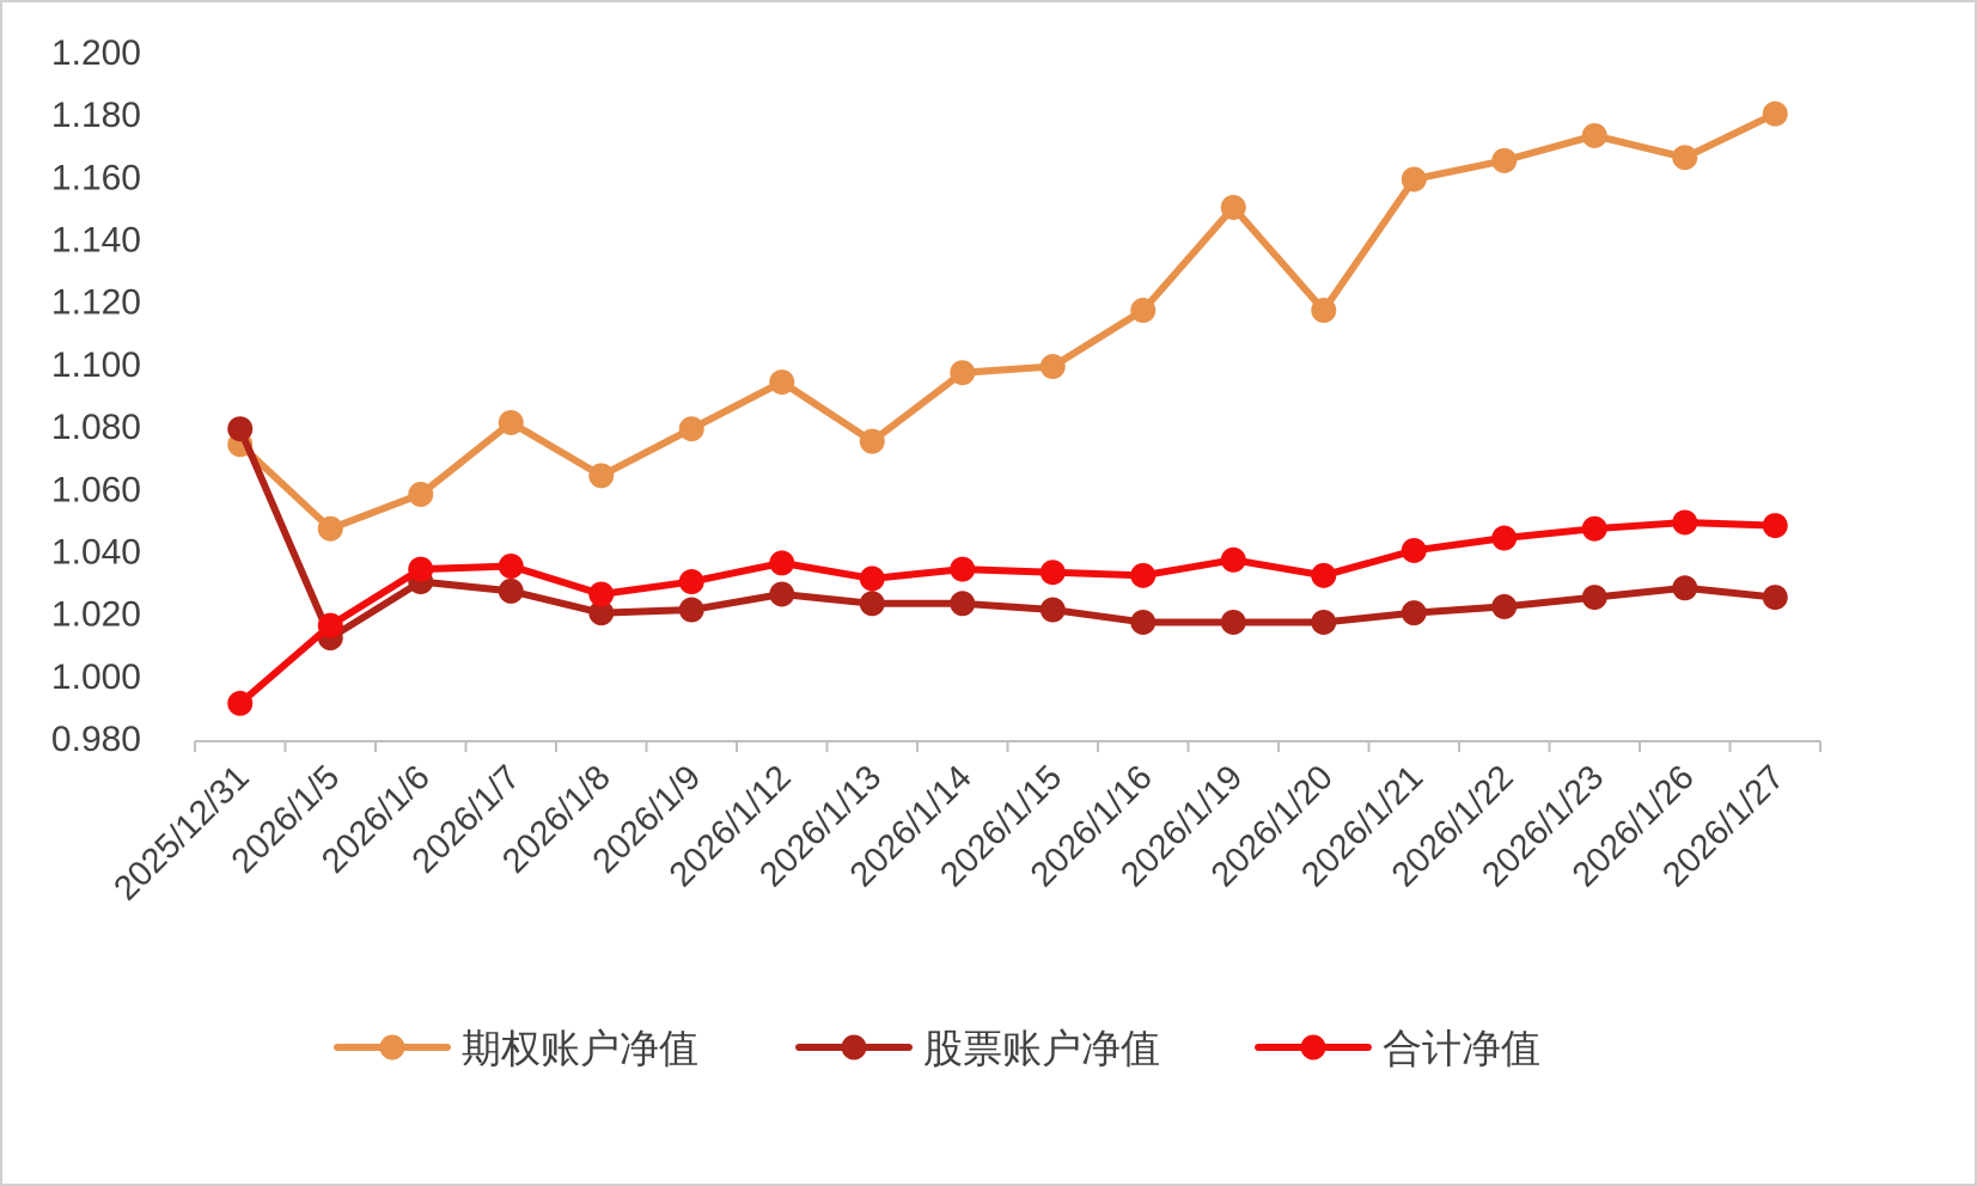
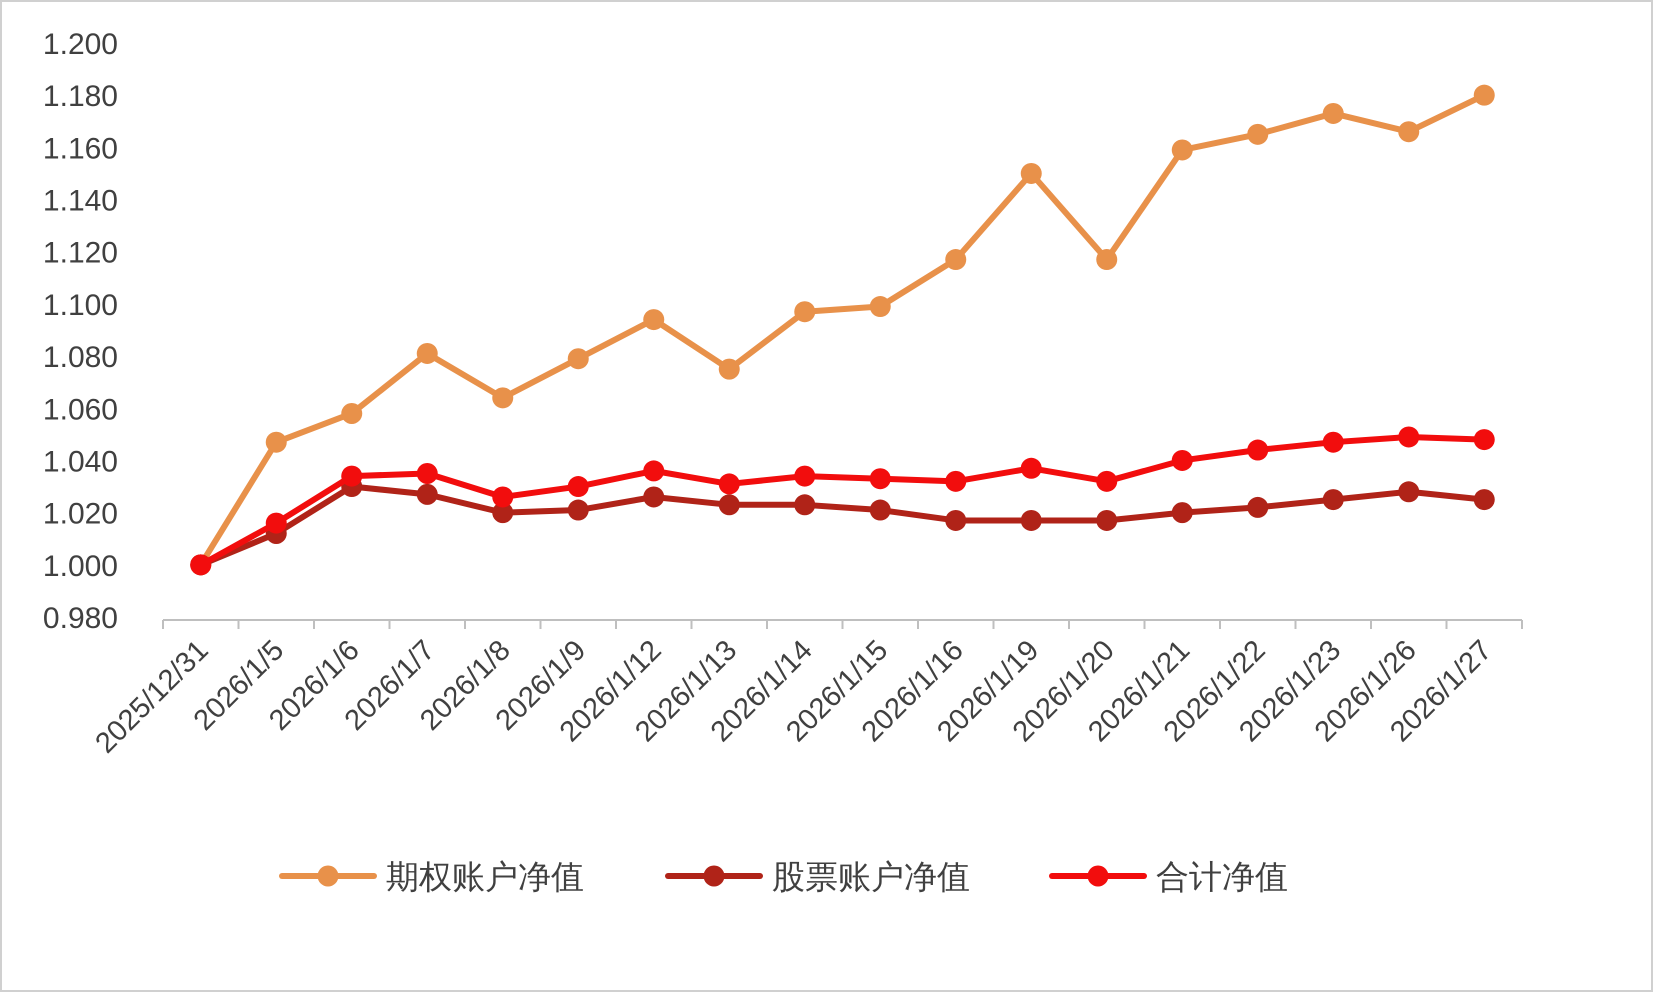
期权账户净值/2025/12/31: 1.074 -> 1.000
股票账户净值/2025/12/31: 1.079 -> 1.000
合计净值/2025/12/31: 0.991 -> 1.000
